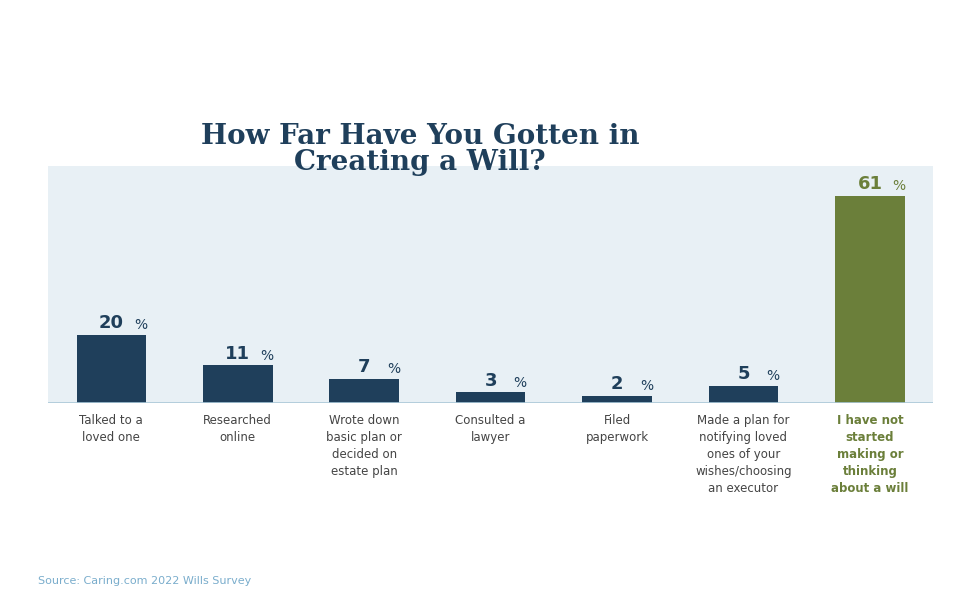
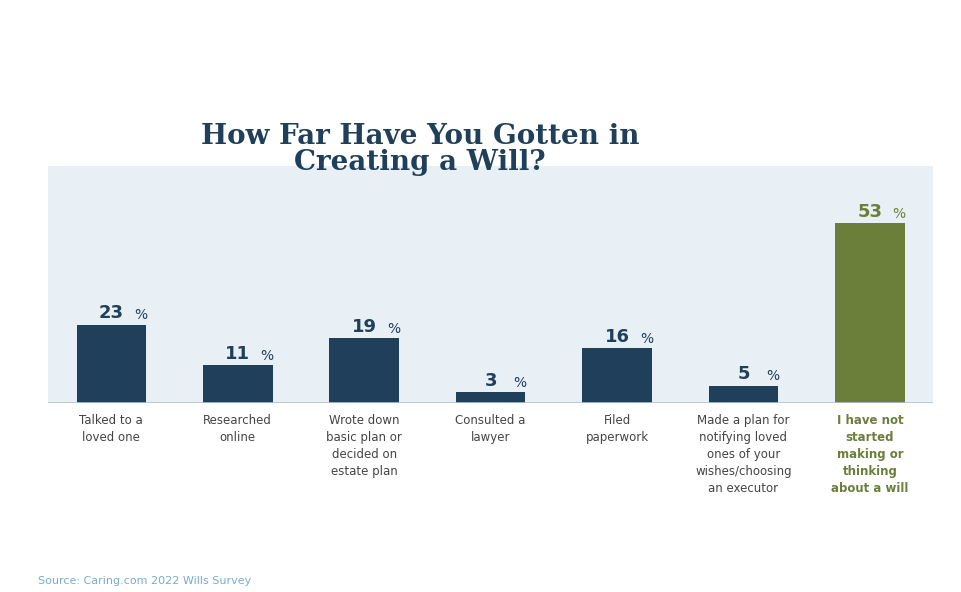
Talked to a loved one: 20 -> 23
Wrote down basic plan or decided on estate plan: 7 -> 19
Filed paperwork: 2 -> 16
I have not started making or thinking about a will: 61 -> 53
